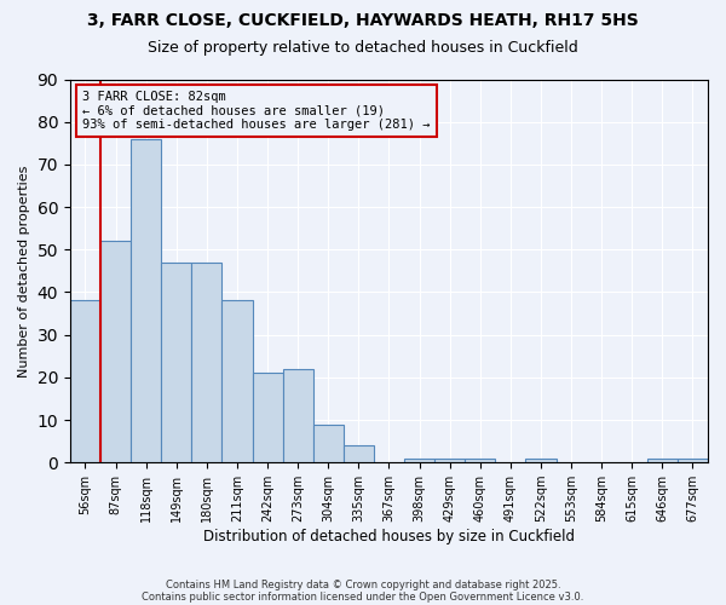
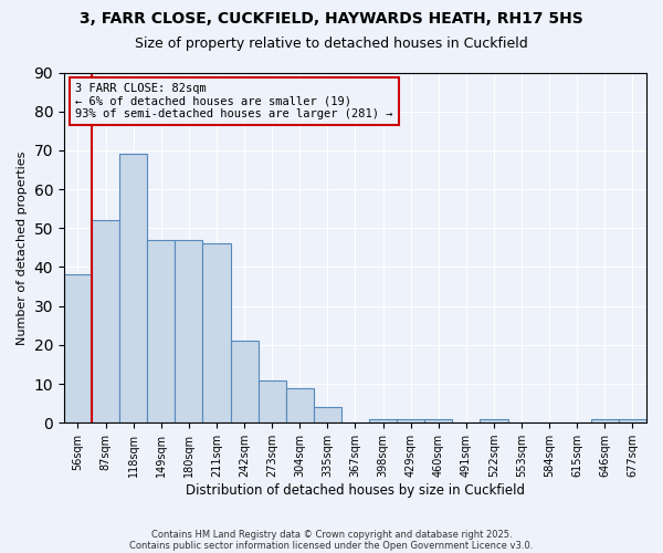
118sqm: 76 -> 69
211sqm: 38 -> 46
273sqm: 22 -> 11
